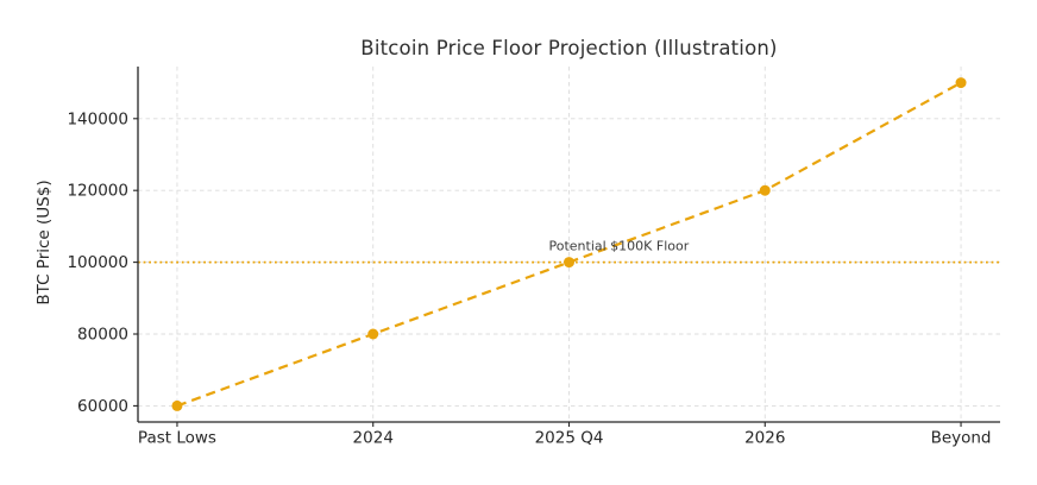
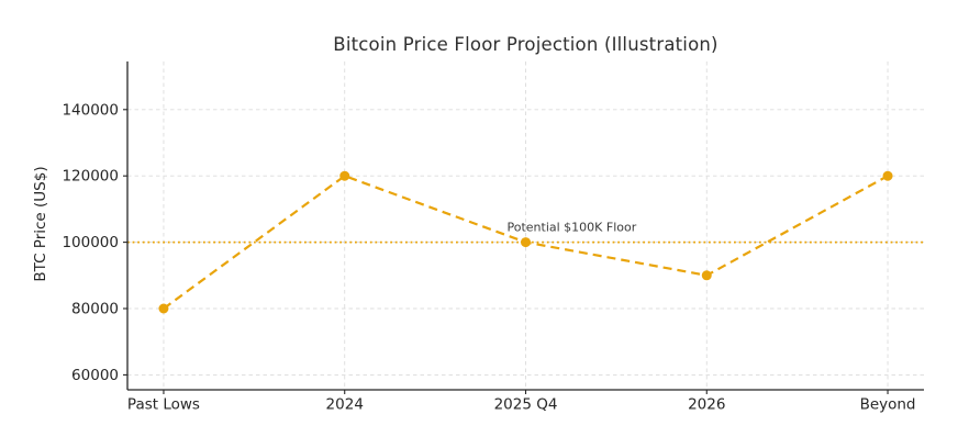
Past Lows: 60000 -> 80000
2024: 80000 -> 120000
2026: 120000 -> 90000
Beyond: 150000 -> 120000
